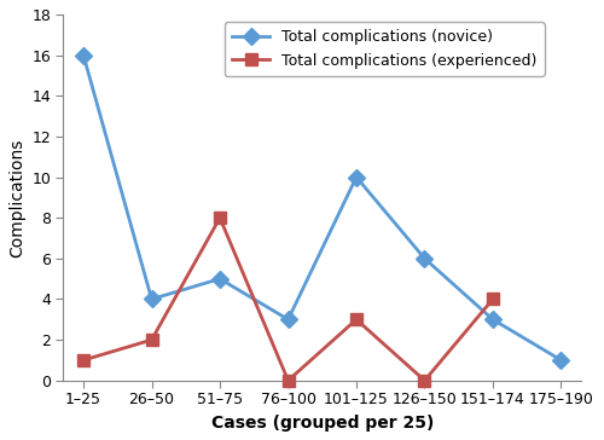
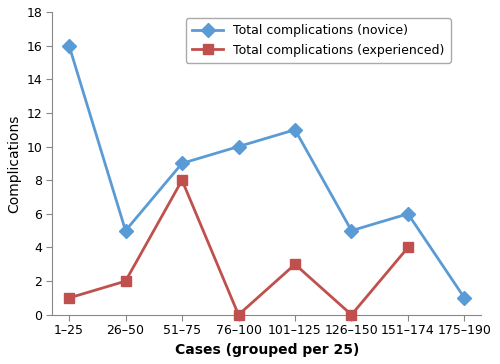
Total complications (novice)/26–50: 4 -> 5
Total complications (novice)/51–75: 5 -> 9
Total complications (novice)/76–100: 3 -> 10
Total complications (novice)/101–125: 10 -> 11
Total complications (novice)/126–150: 6 -> 5
Total complications (novice)/151–174: 3 -> 6
